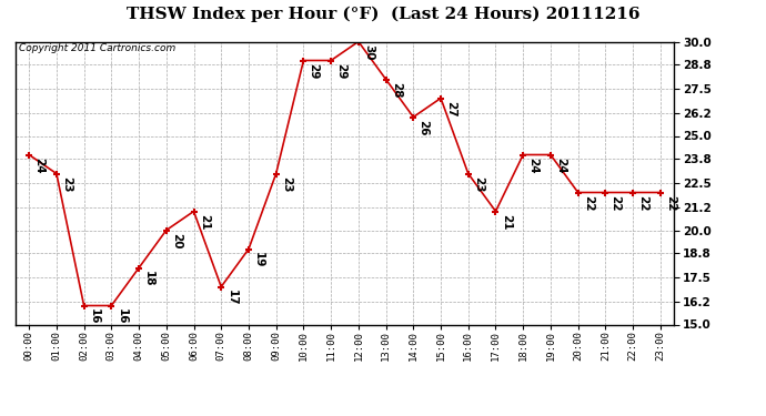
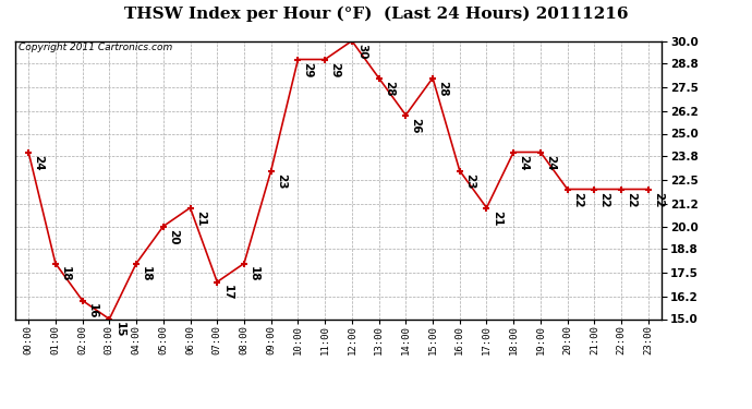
01:00: 23 -> 18
03:00: 16 -> 15
08:00: 19 -> 18
15:00: 27 -> 28
